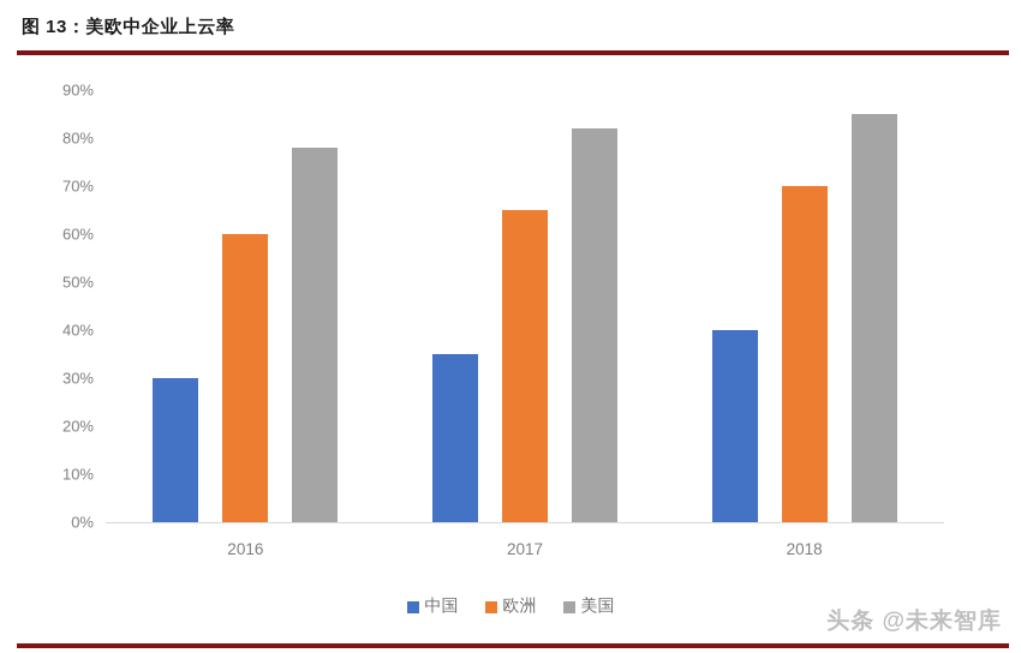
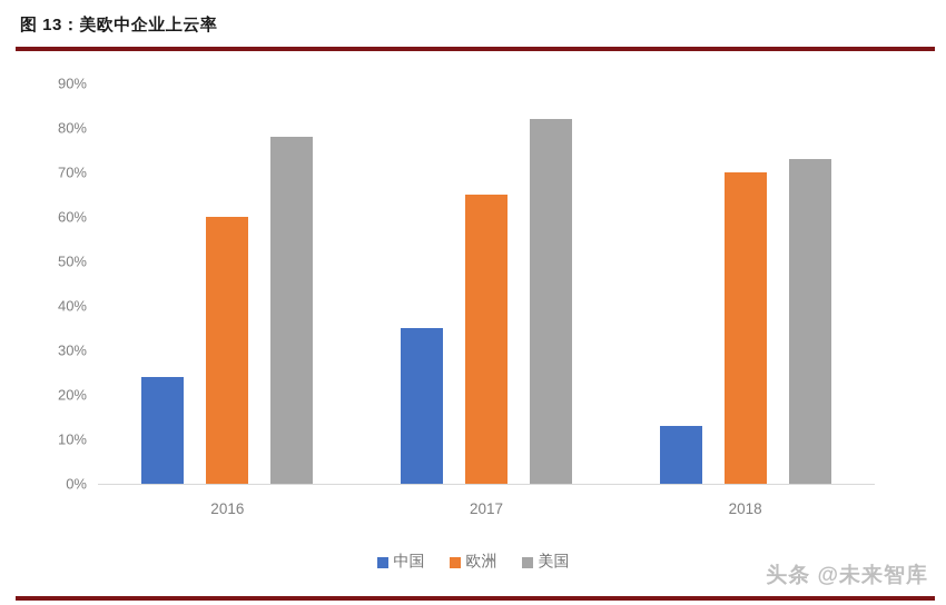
中国/2016: 30% -> 24%
中国/2018: 40% -> 13%
美国/2018: 85% -> 73%
